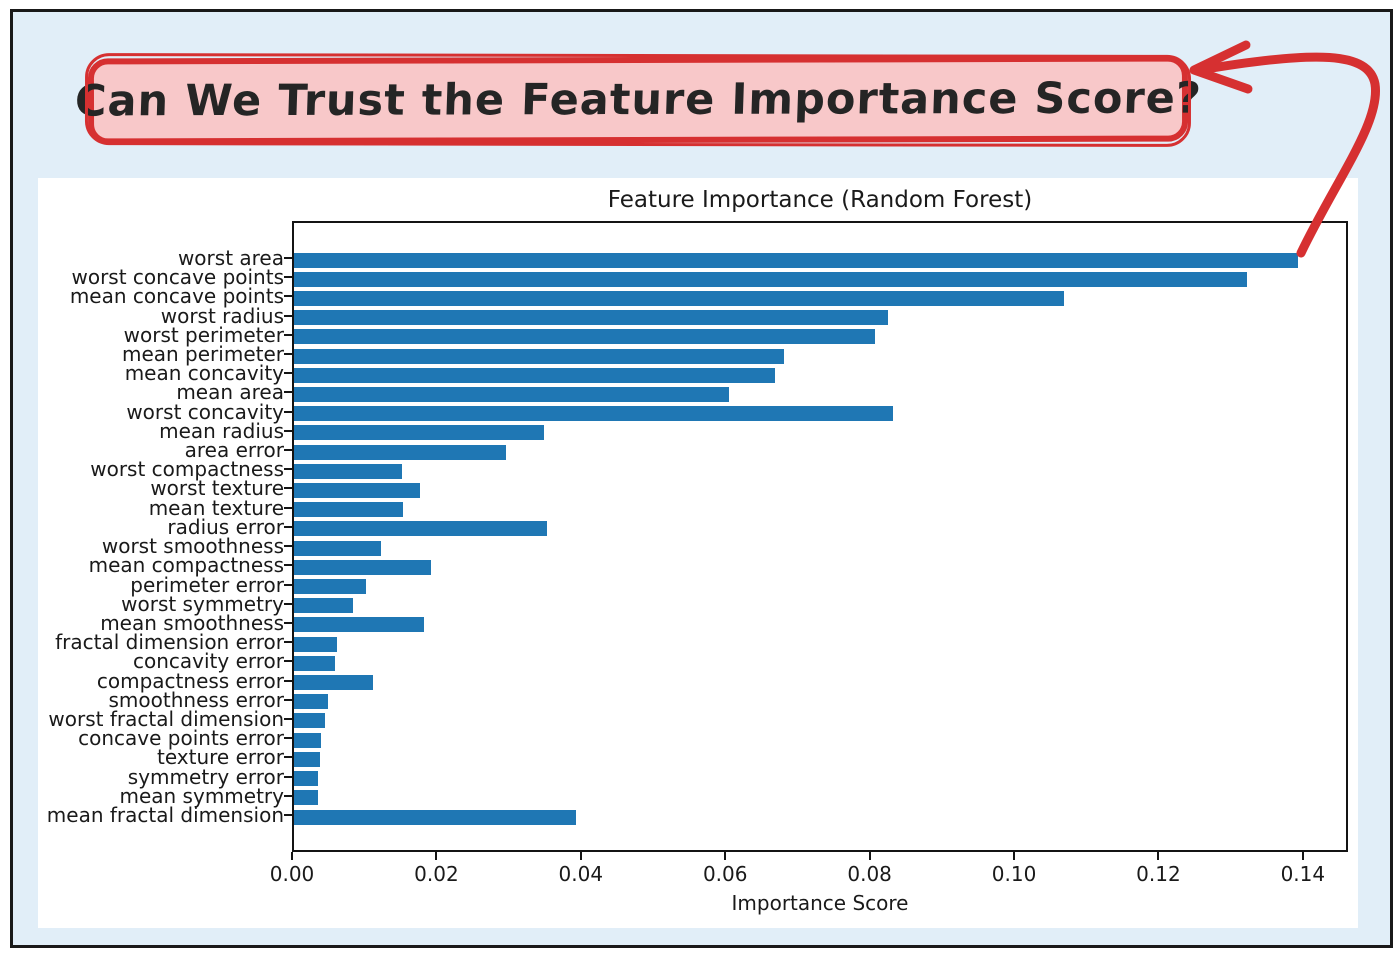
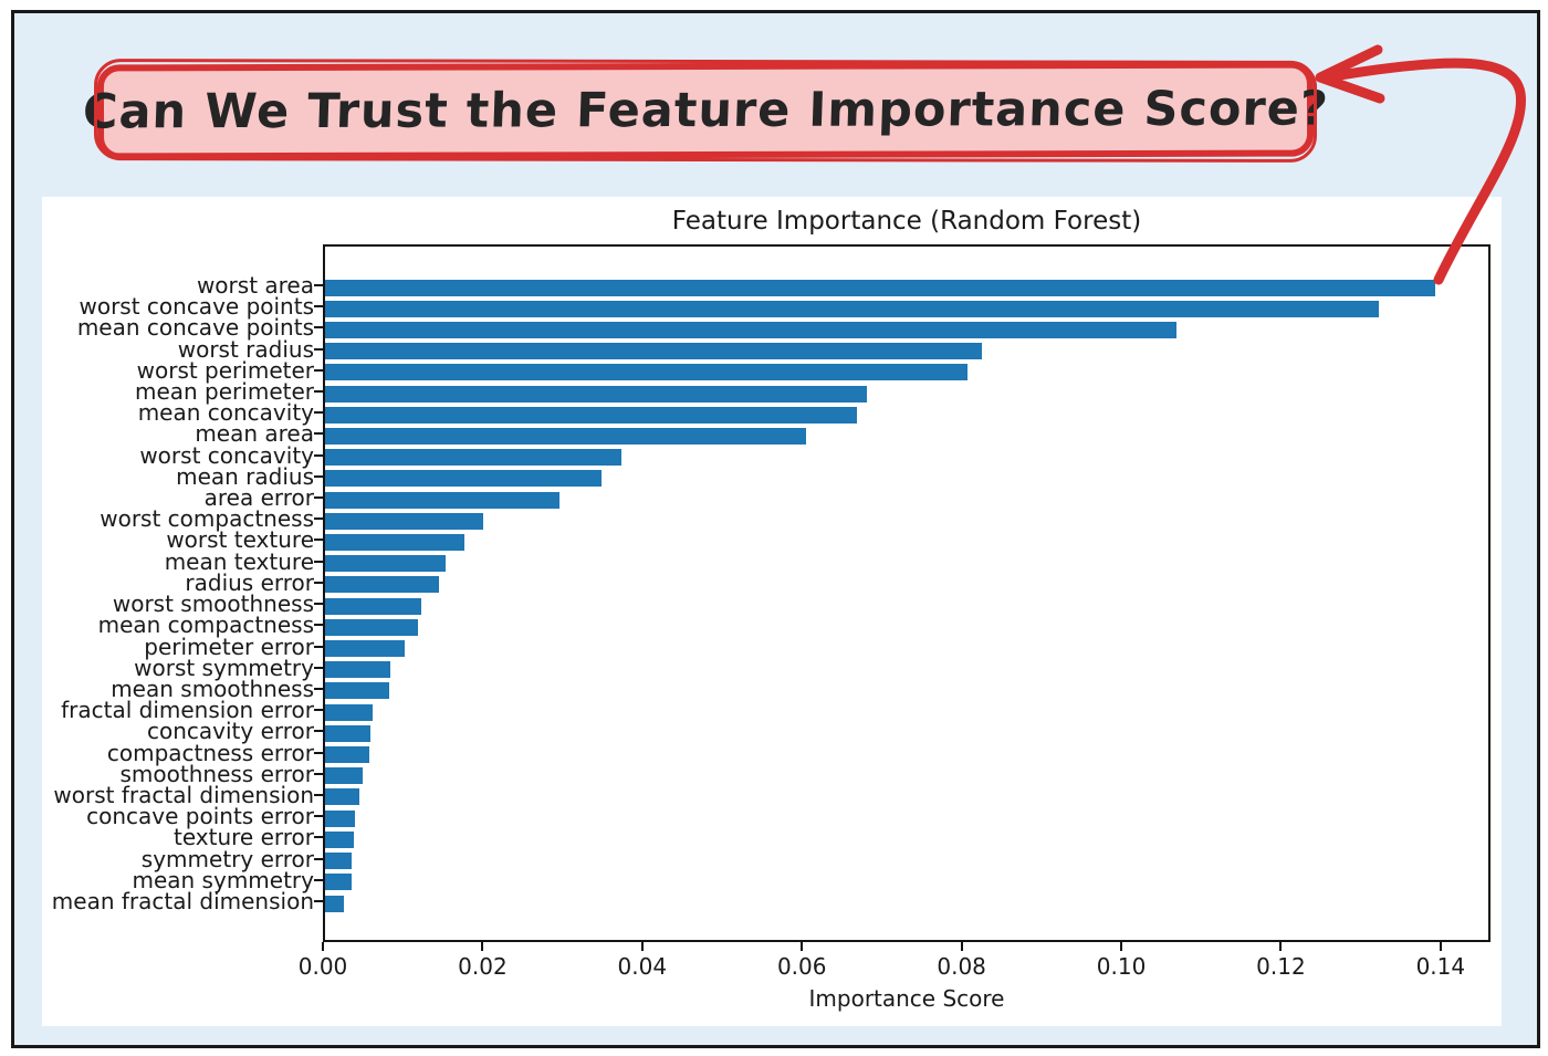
worst concavity: 0.083 -> 0.037
worst compactness: 0.015 -> 0.020
radius error: 0.035 -> 0.014
mean compactness: 0.019 -> 0.012
mean smoothness: 0.018 -> 0.008
compactness error: 0.011 -> 0.005
mean fractal dimension: 0.039 -> 0.002
